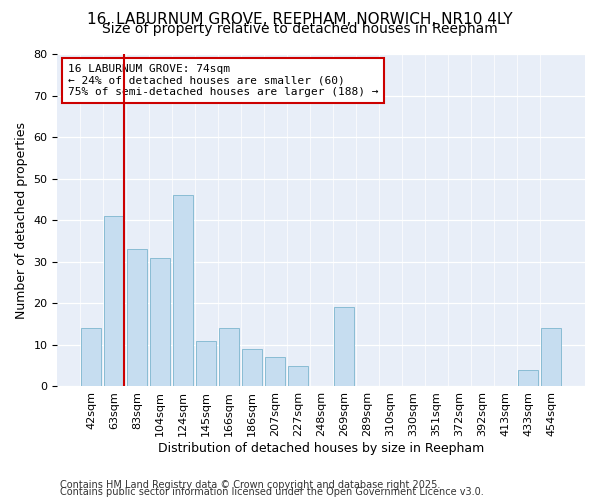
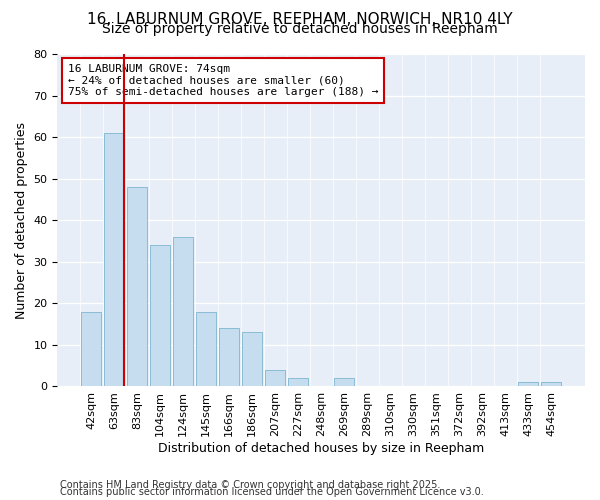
42sqm: 14 -> 18
63sqm: 41 -> 61
83sqm: 33 -> 48
104sqm: 31 -> 34
124sqm: 46 -> 36
145sqm: 11 -> 18
186sqm: 9 -> 13
207sqm: 7 -> 4
227sqm: 5 -> 2
269sqm: 19 -> 2
433sqm: 4 -> 1
454sqm: 14 -> 1
